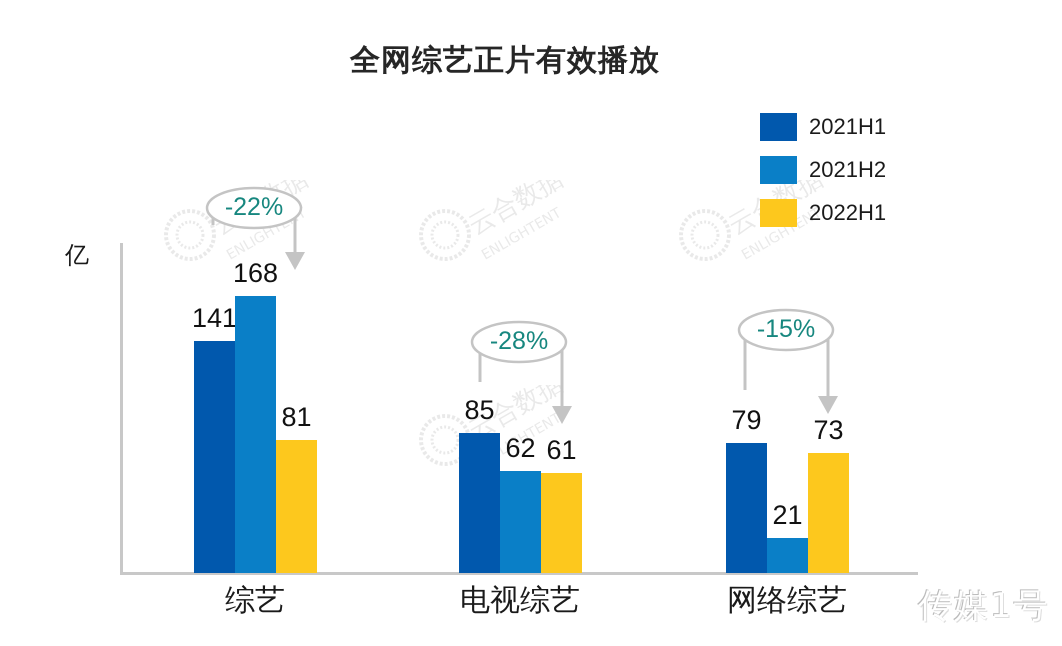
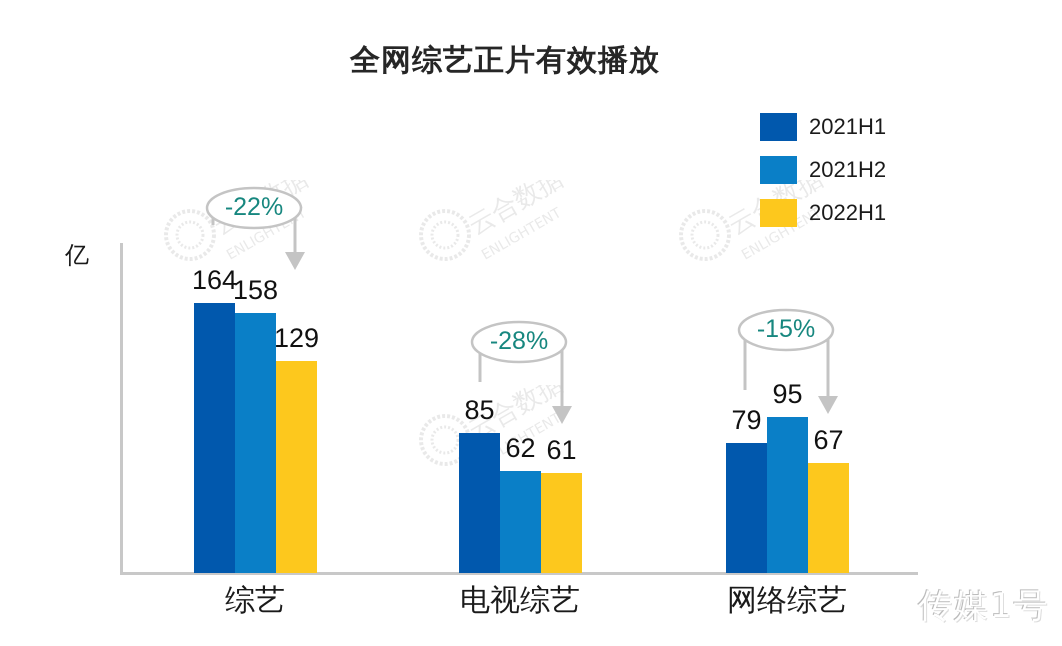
2021H1/综艺: 141 -> 164
2021H2/综艺: 168 -> 158
2022H1/综艺: 81 -> 129
2021H2/网络综艺: 21 -> 95
2022H1/网络综艺: 73 -> 67
